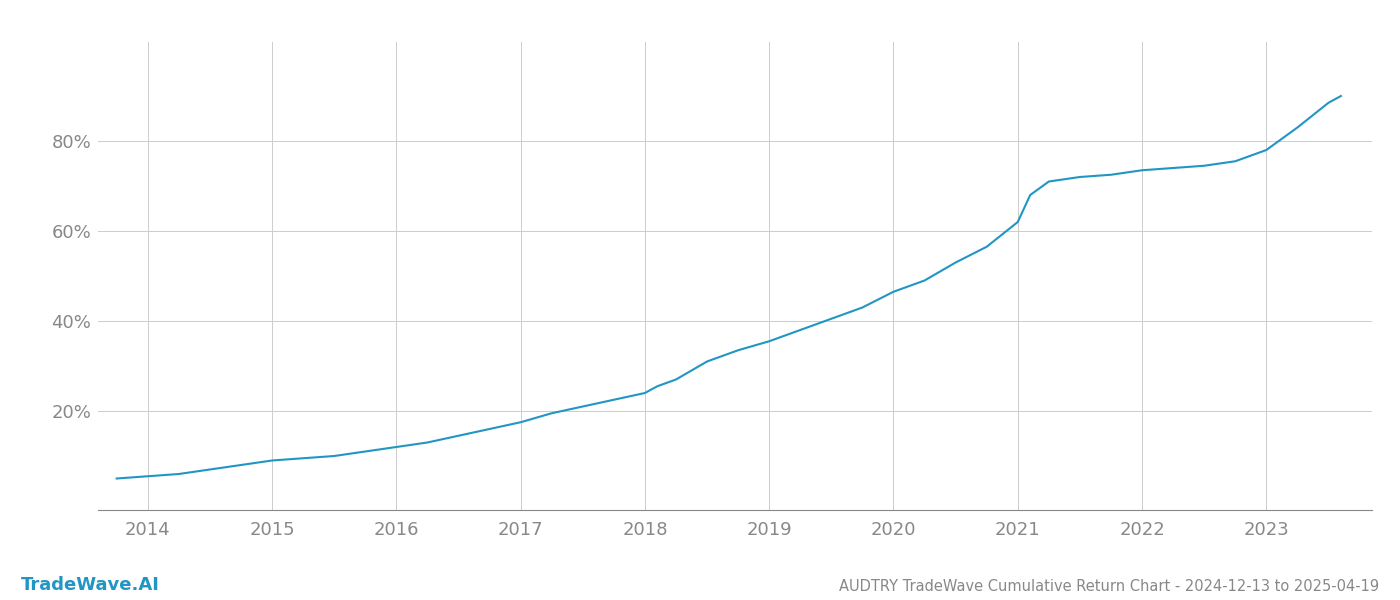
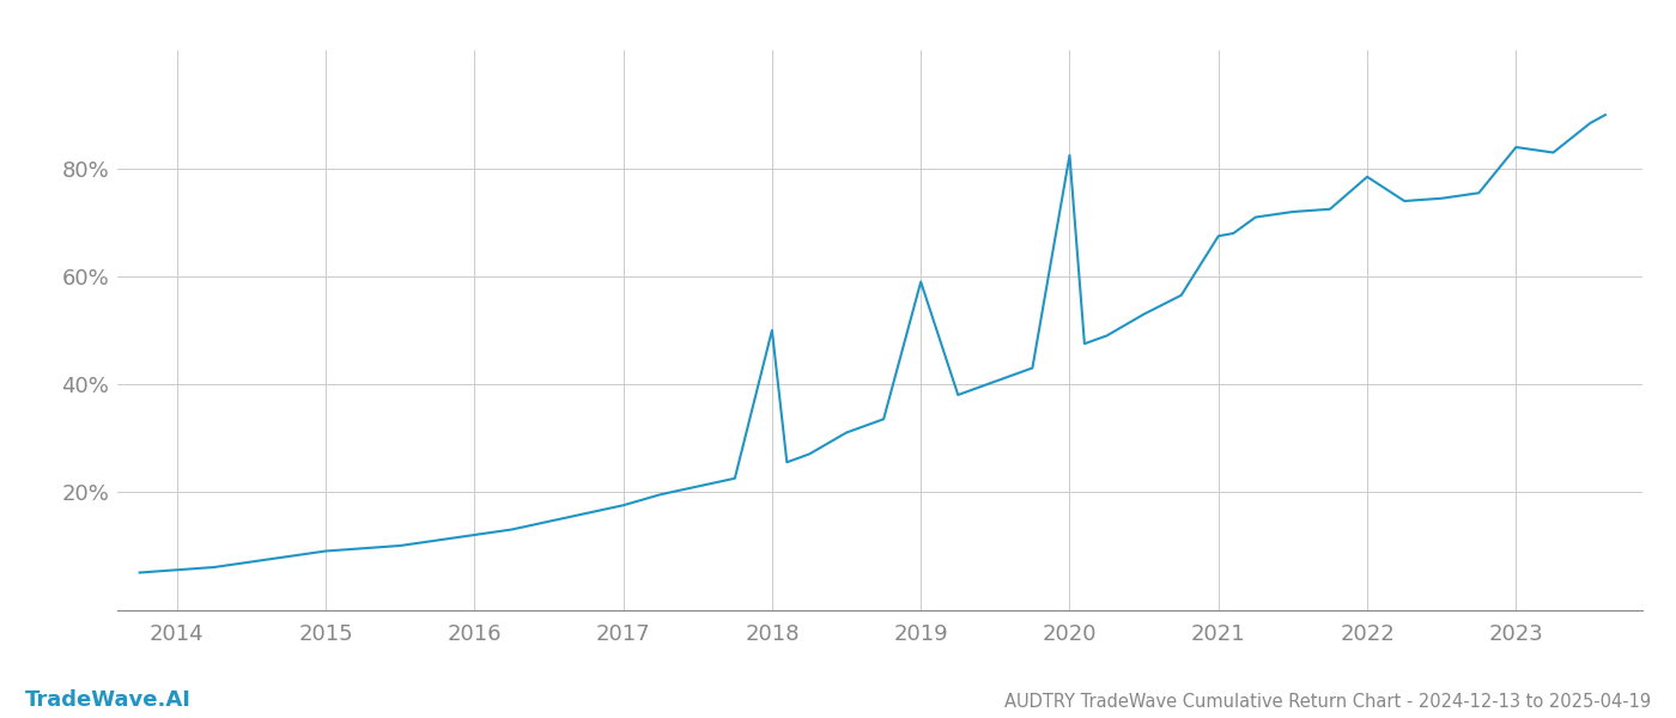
2018: 24.0% -> 50.0%
2019: 35.5% -> 59.0%
2020: 46.5% -> 82.5%
2021: 62.0% -> 67.5%
2022: 73.5% -> 78.5%
2023: 78.0% -> 84.0%
